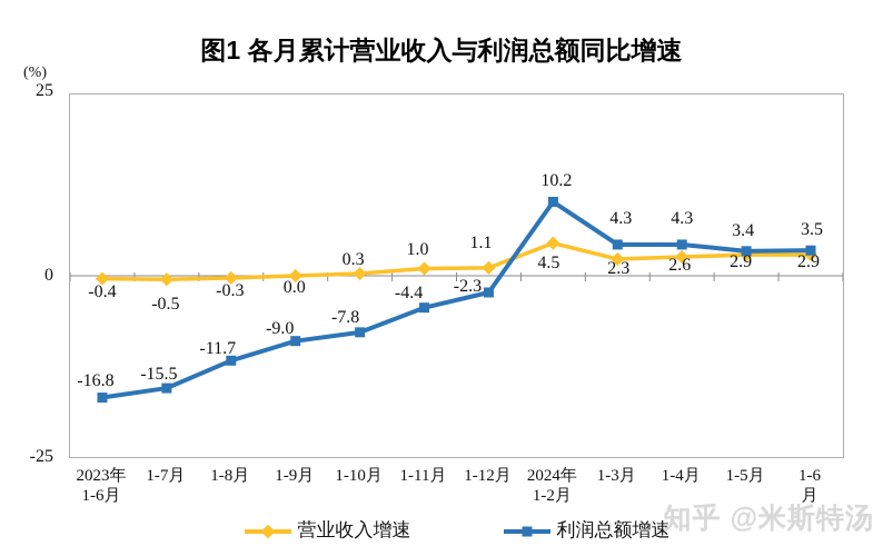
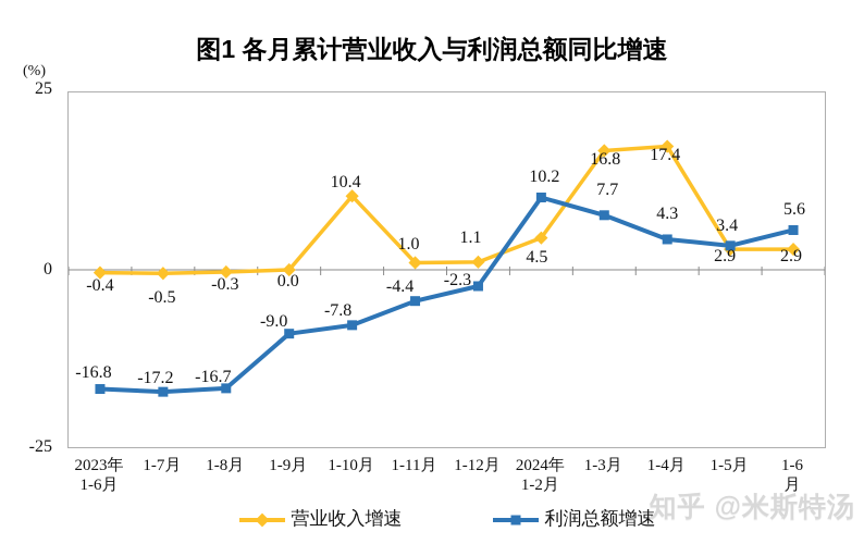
利润总额增速/1-7月: -15.5 -> -17.2
利润总额增速/1-8月: -11.7 -> -16.7
营业收入增速/1-10月: 0.3 -> 10.4
营业收入增速/1-3月: 2.3 -> 16.8
利润总额增速/1-3月: 4.3 -> 7.7
营业收入增速/1-4月: 2.6 -> 17.4
利润总额增速/1-6月: 3.5 -> 5.6
